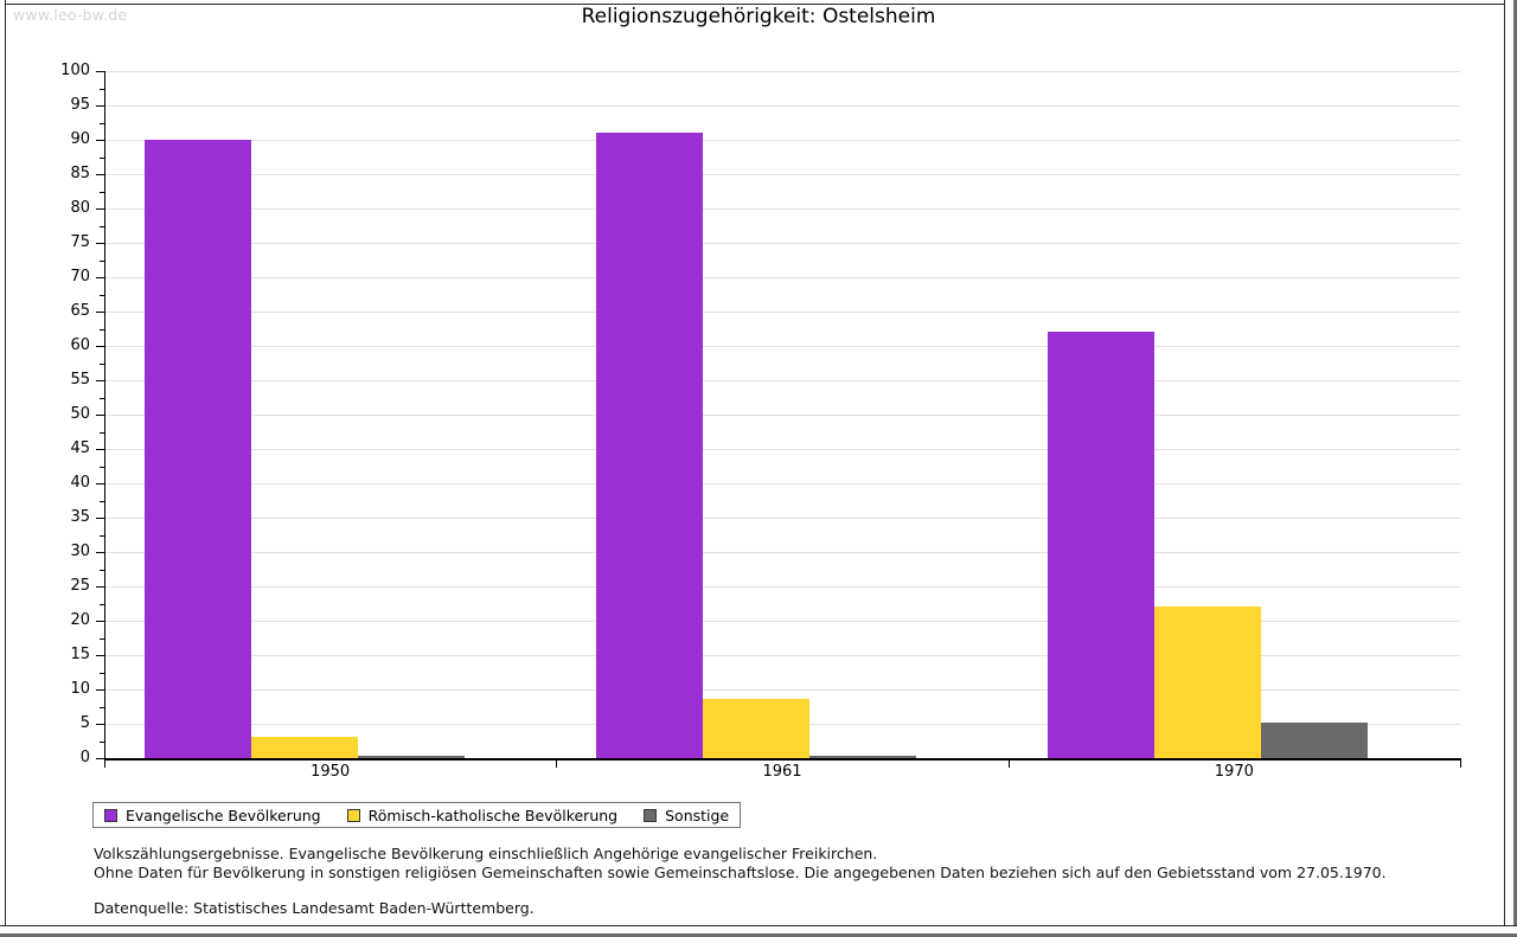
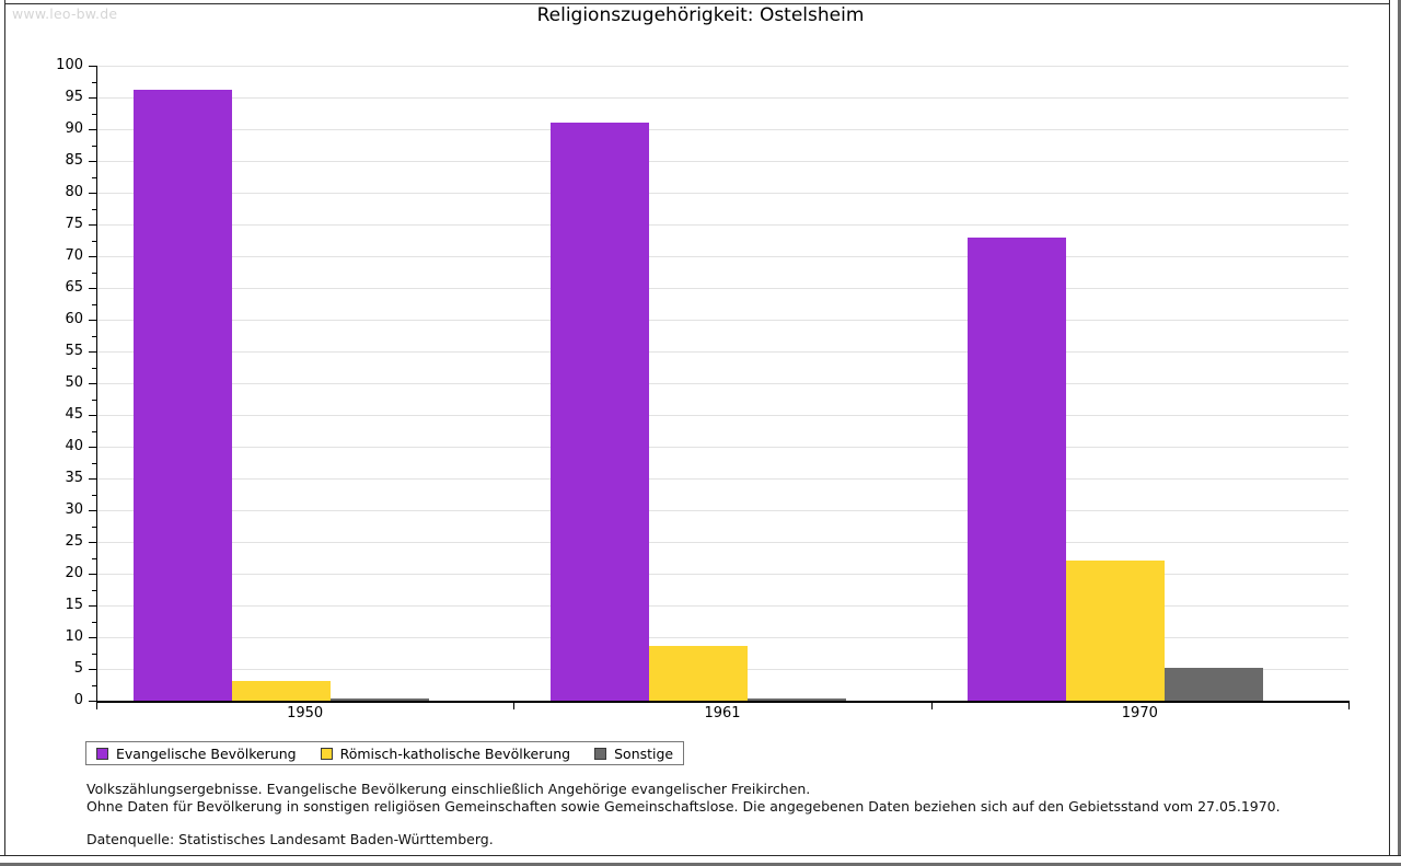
Evangelische Bevölkerung/1950: 90 -> 96
Evangelische Bevölkerung/1970: 62 -> 73
